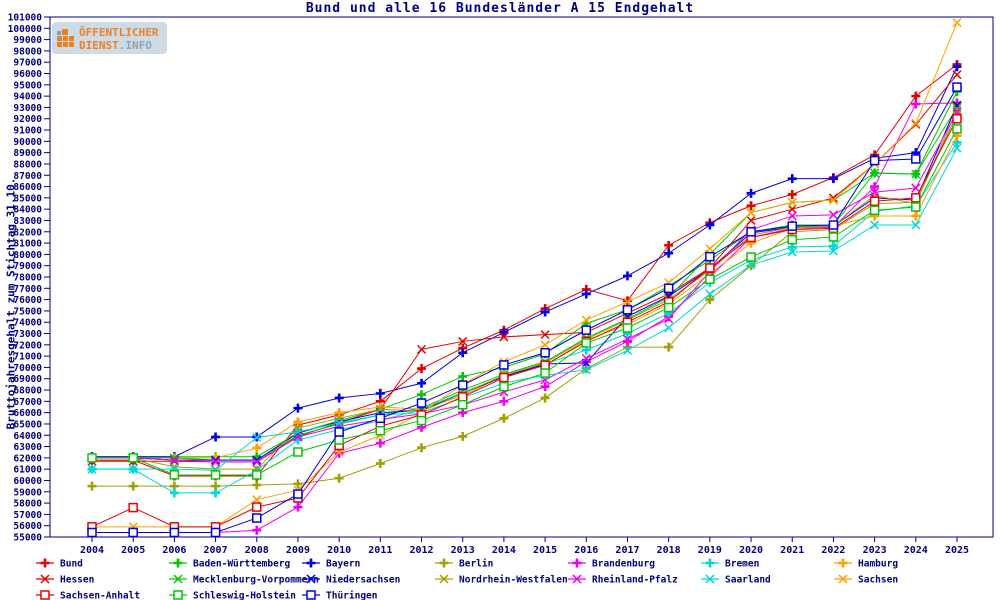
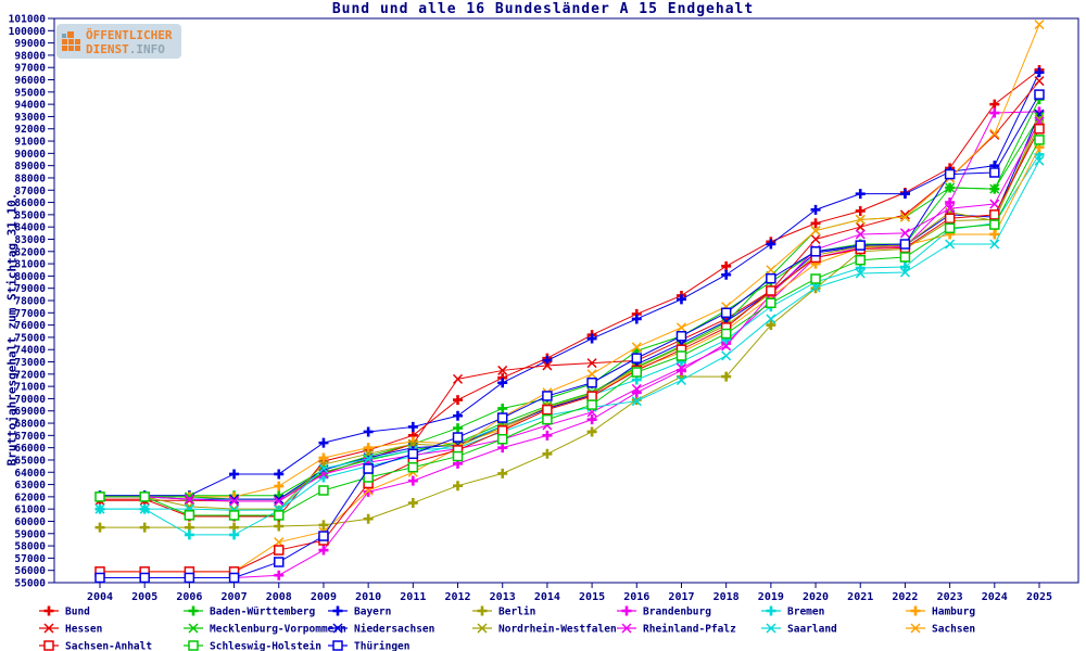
Sachsen-Anhalt/2005: 57600 -> 55900
Saarland/2008: 63800 -> 60900
Niedersachsen/2016: 70400 -> 72800
Bund/2017: 75900 -> 78400
